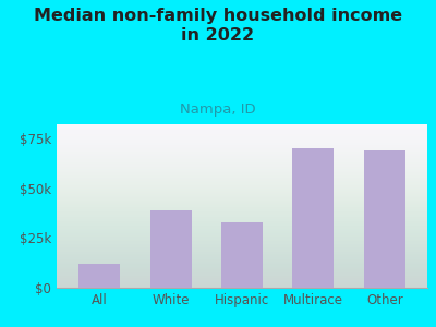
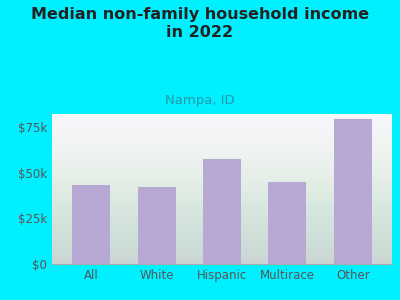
All: $12k -> $43k
White: $39k -> $42k
Hispanic: $33k -> $58k
Multirace: $70k -> $45k
Other: $69k -> $79k
